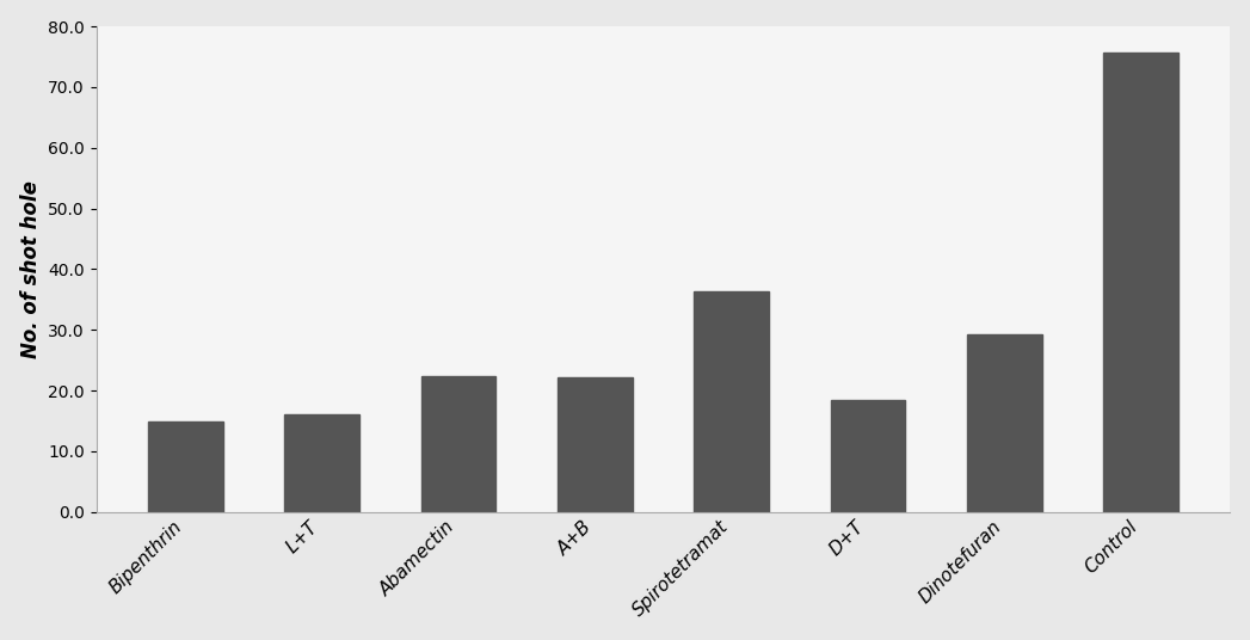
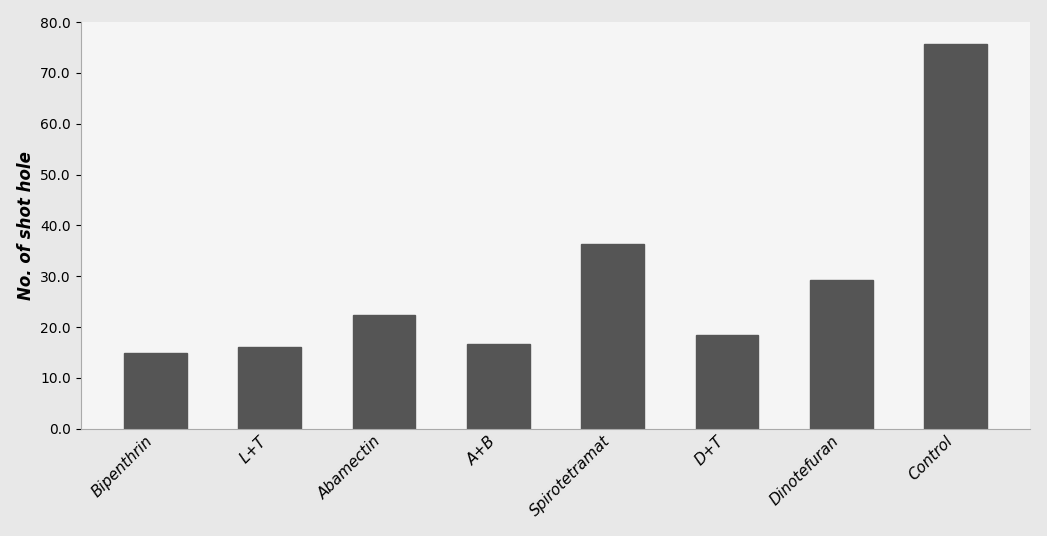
A+B: 22.2 -> 16.7
